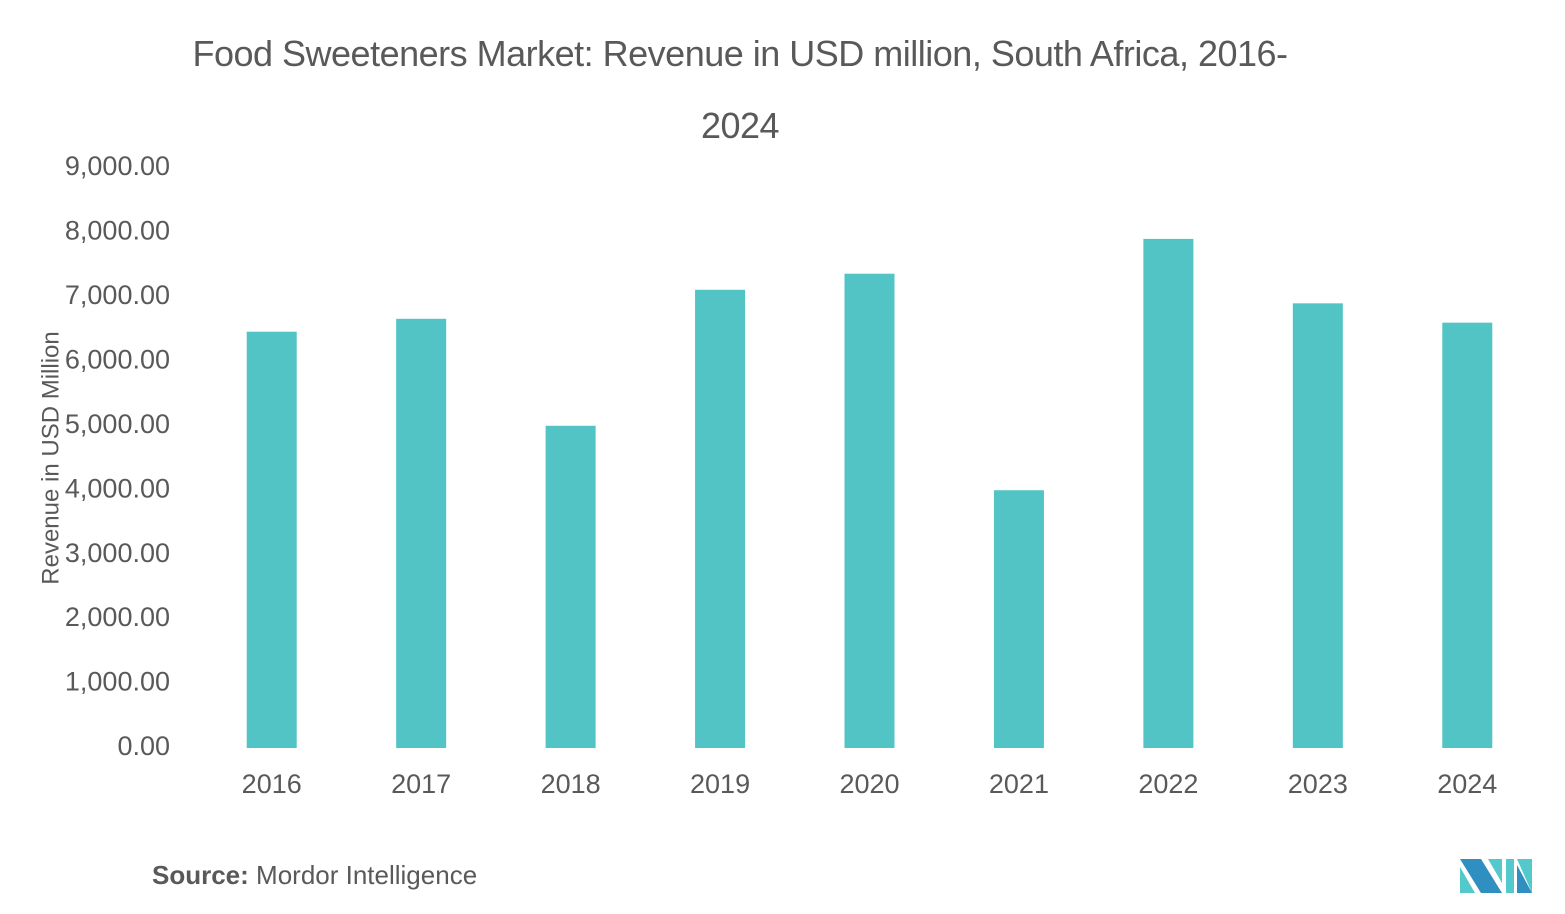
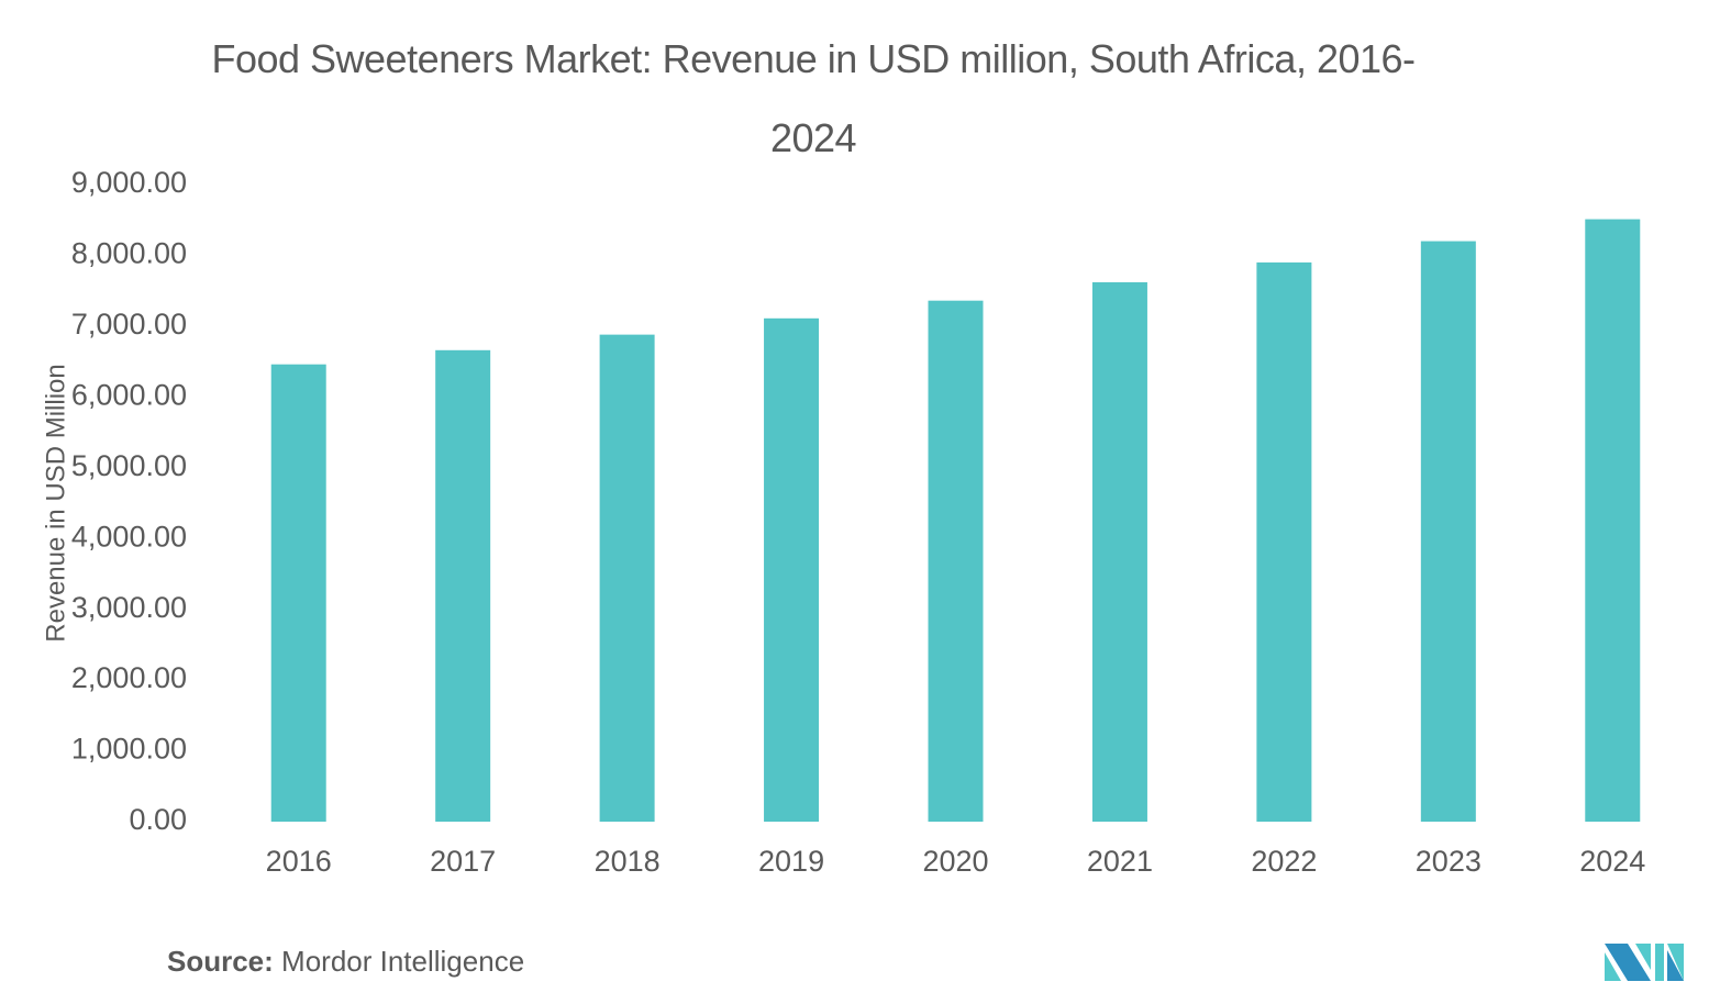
2018: 5000 -> 6900
2021: 4000 -> 7600
2023: 6900 -> 8200
2024: 6600 -> 8500
